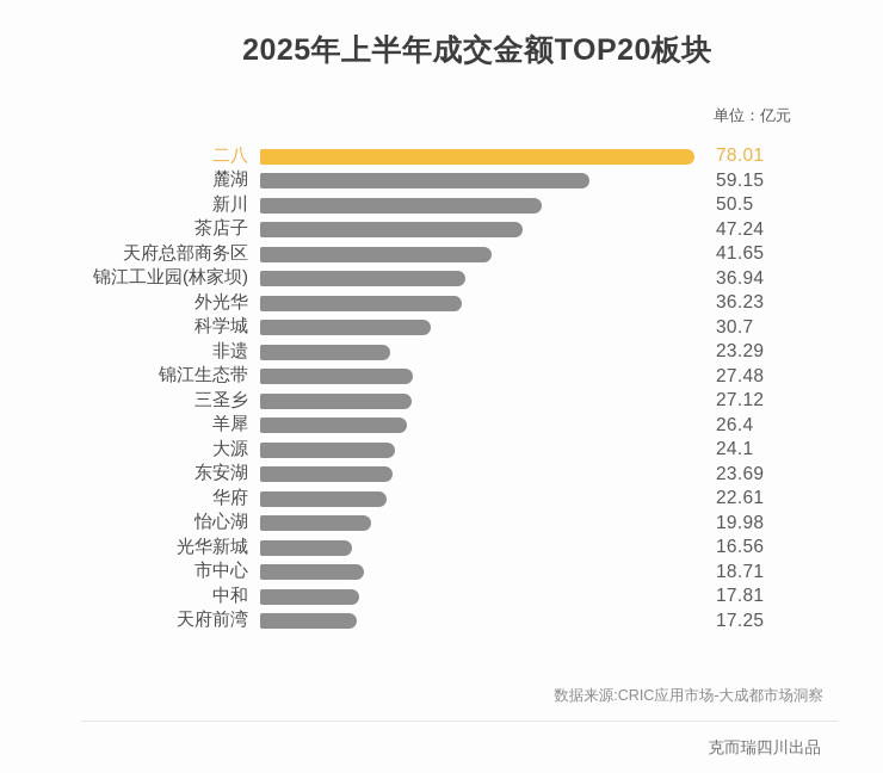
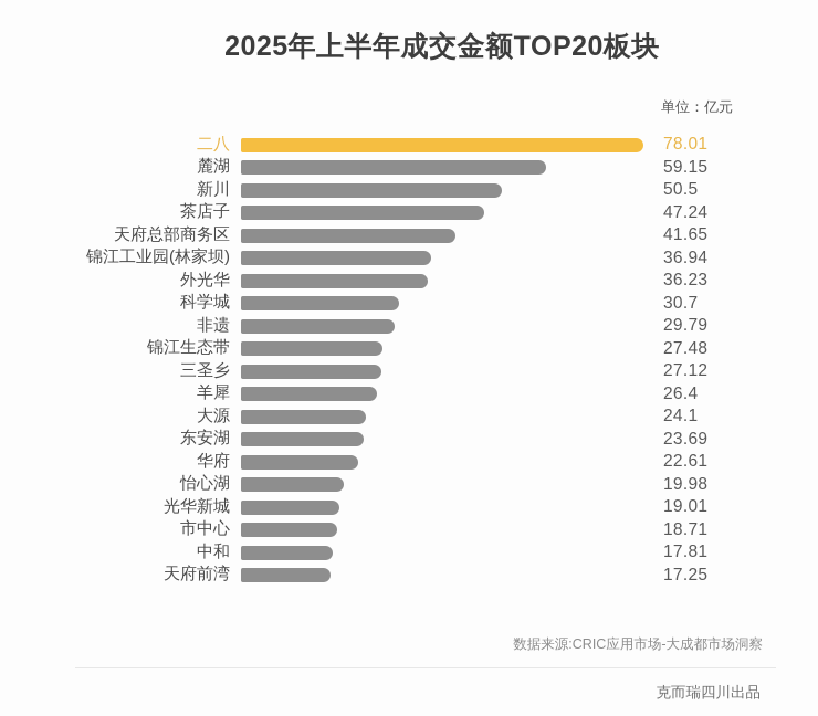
非遗: 23.29 -> 29.79
光华新城: 16.56 -> 19.01
